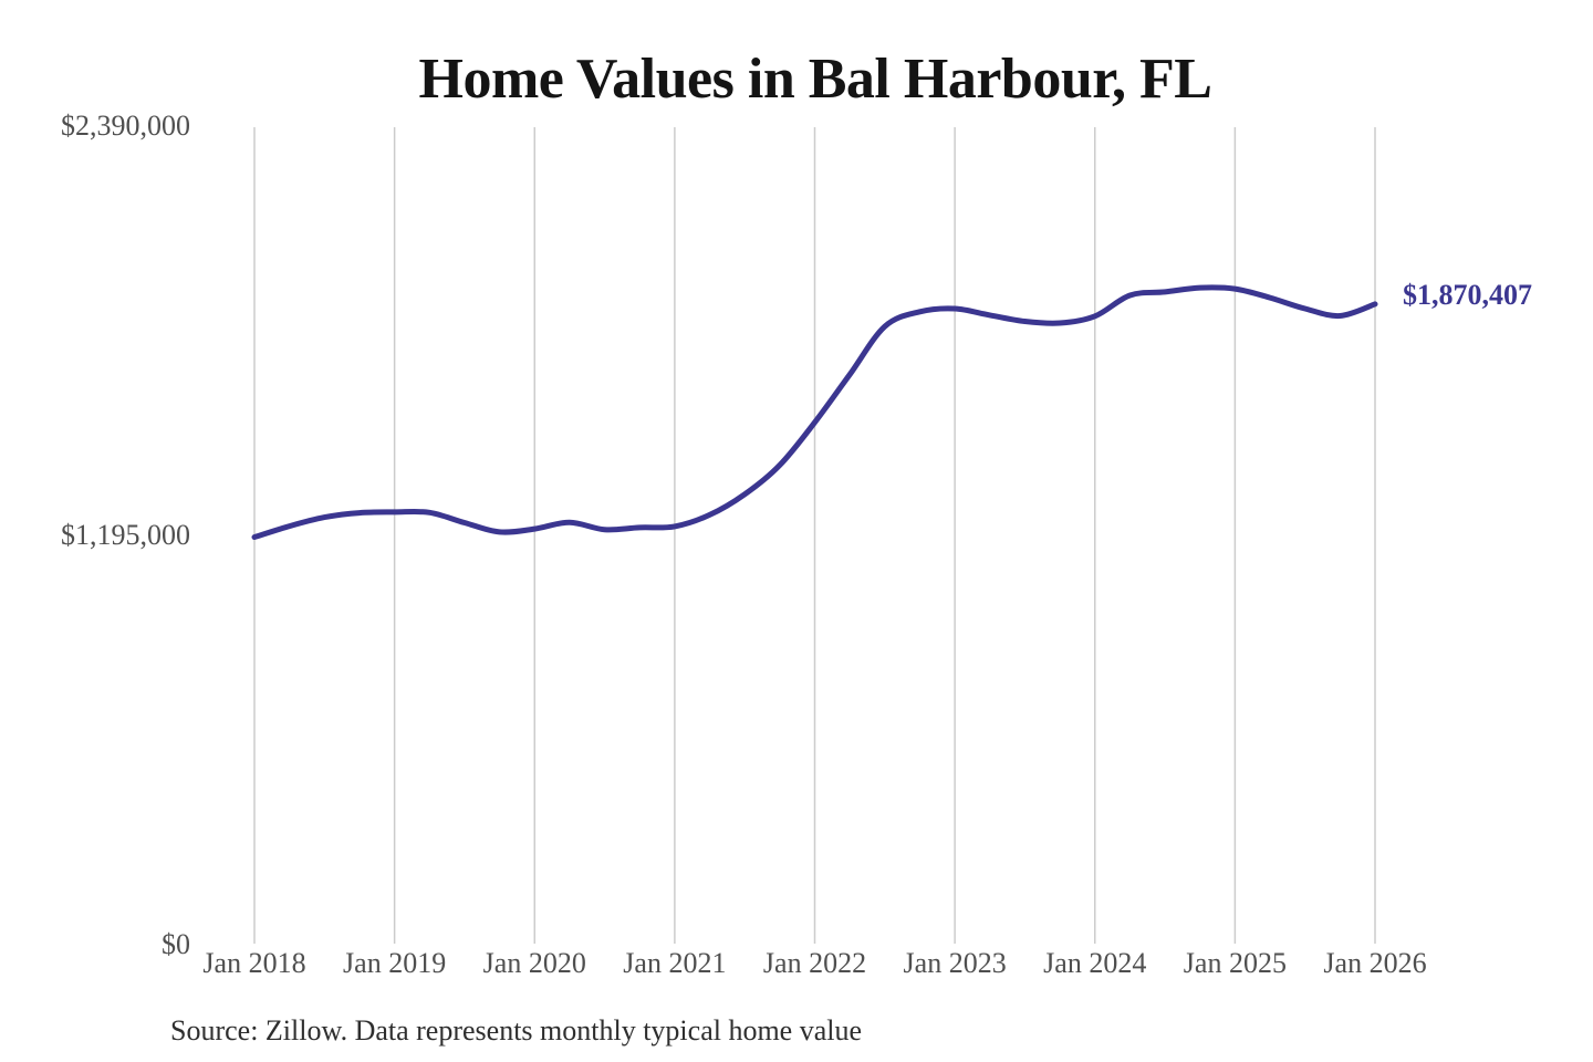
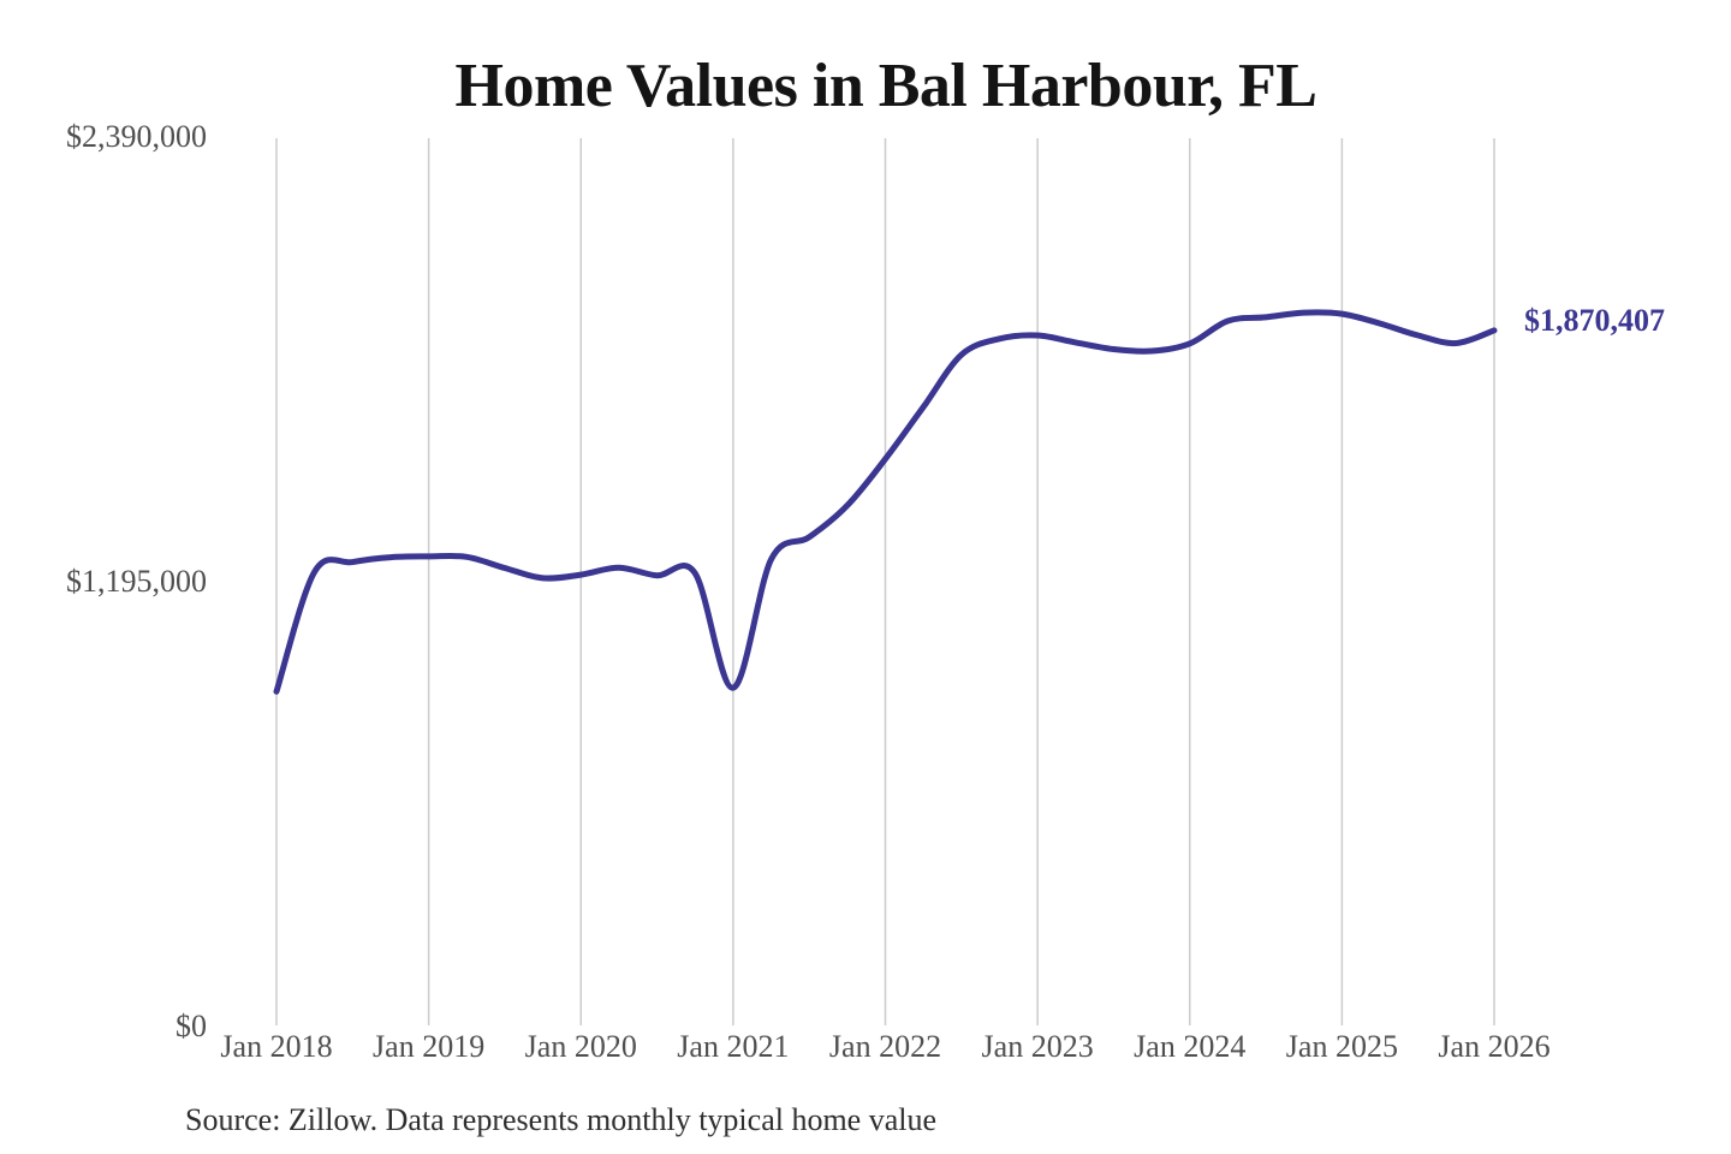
Jan 2018: $1190000 -> $900000
Jan 2021: $1220000 -> $910000
